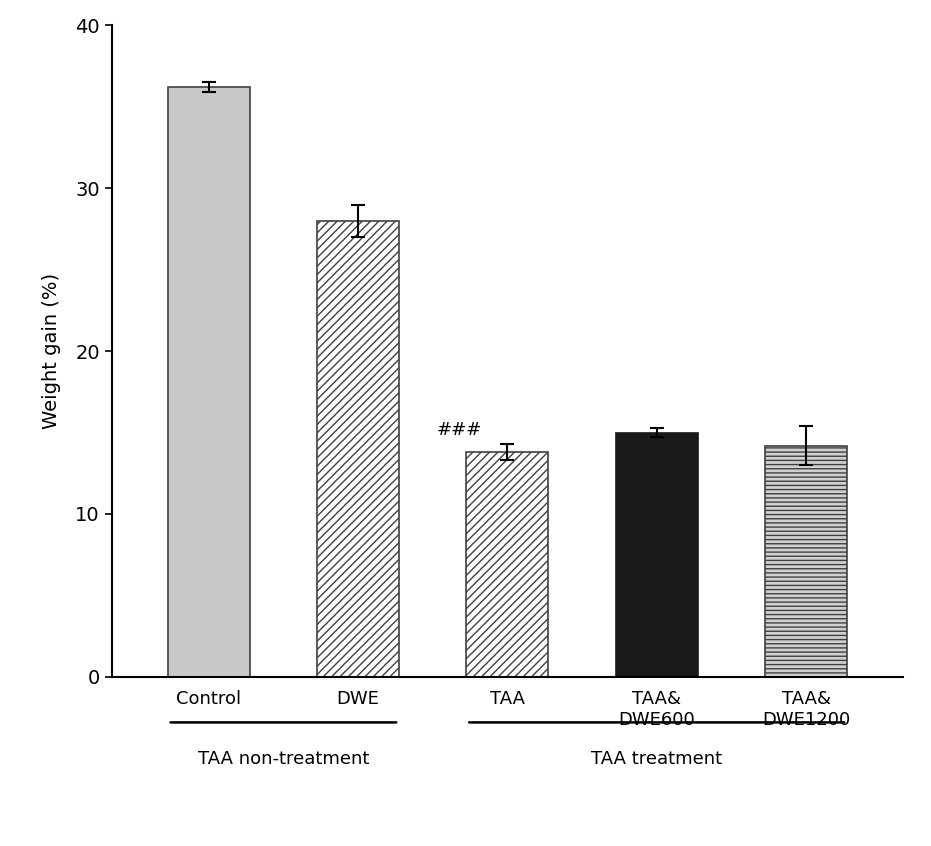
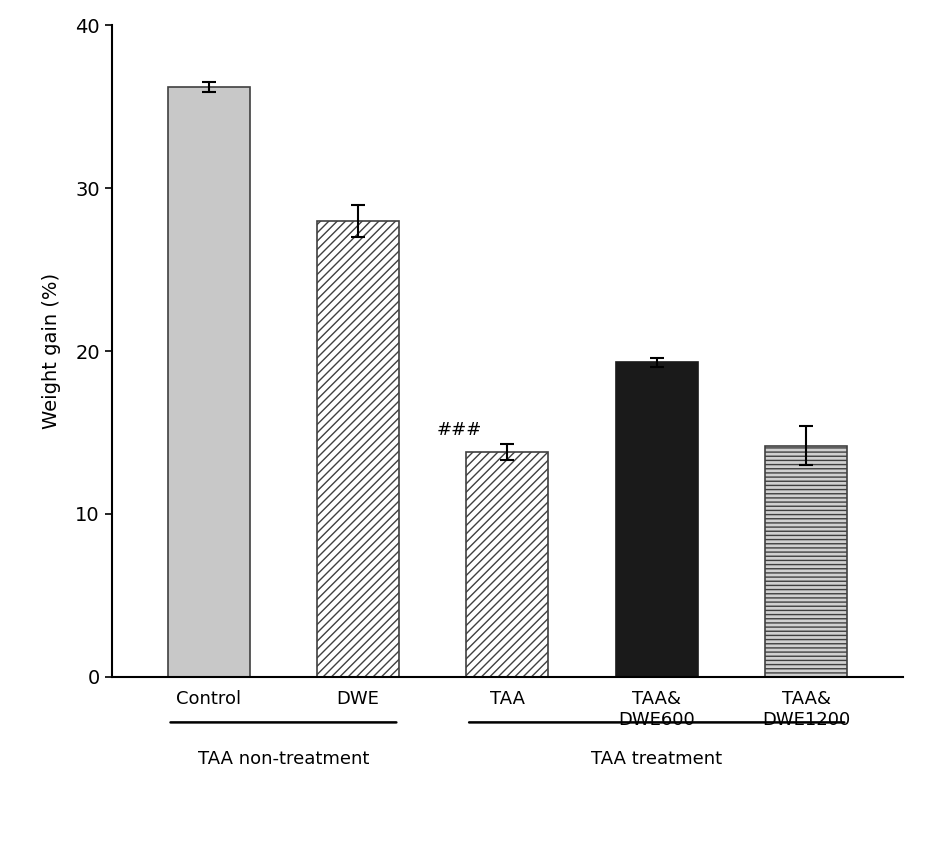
TAA& DWE600: 15.0 -> 19.3
